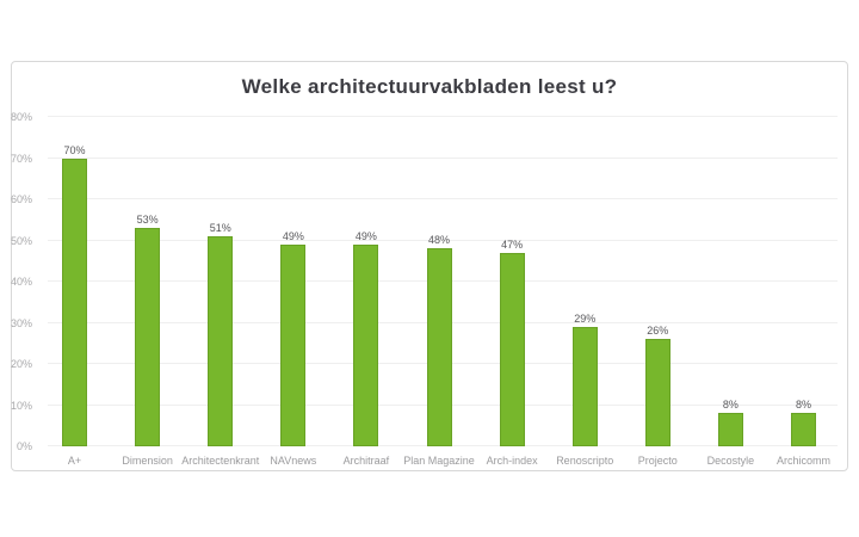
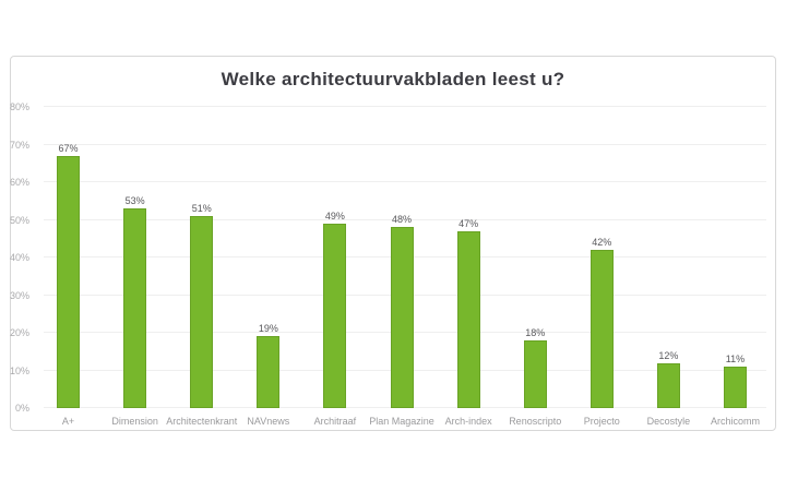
A+: 70% -> 67%
NAVnews: 49% -> 19%
Renoscripto: 29% -> 18%
Projecto: 26% -> 42%
Decostyle: 8% -> 12%
Archicomm: 8% -> 11%
